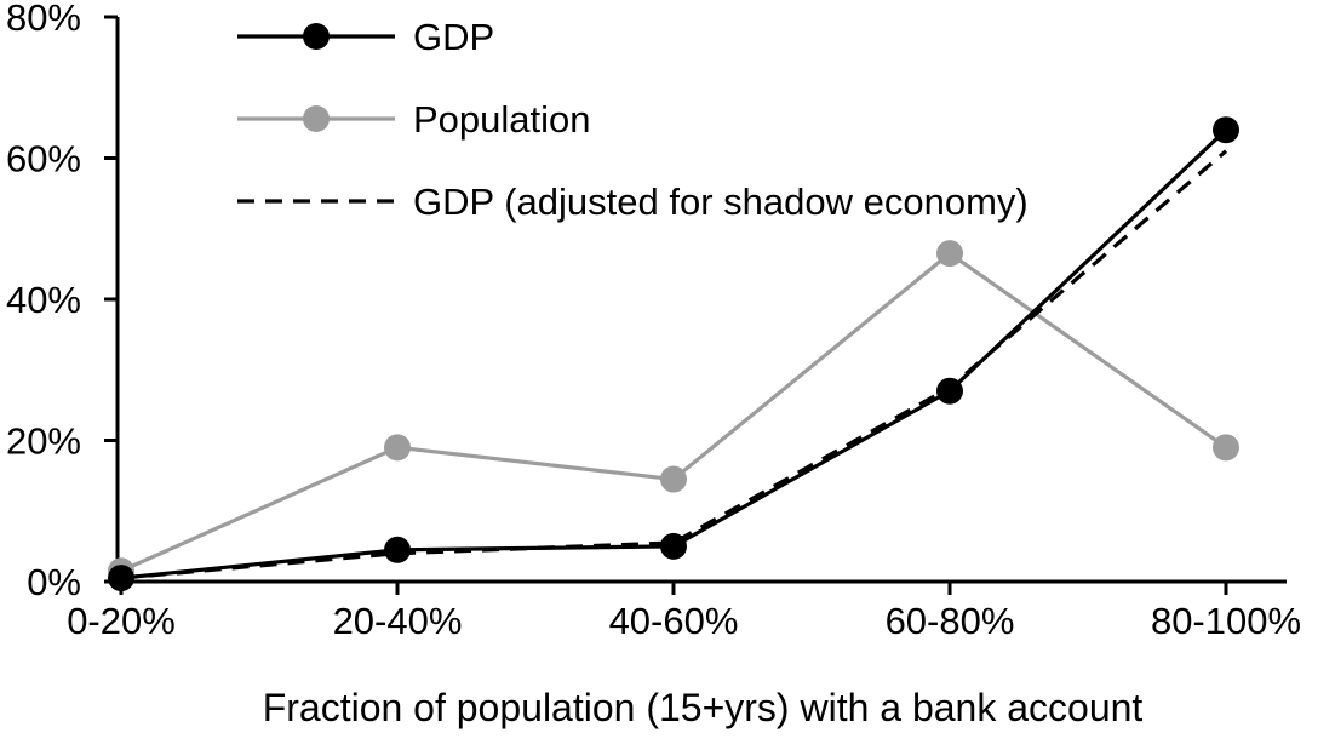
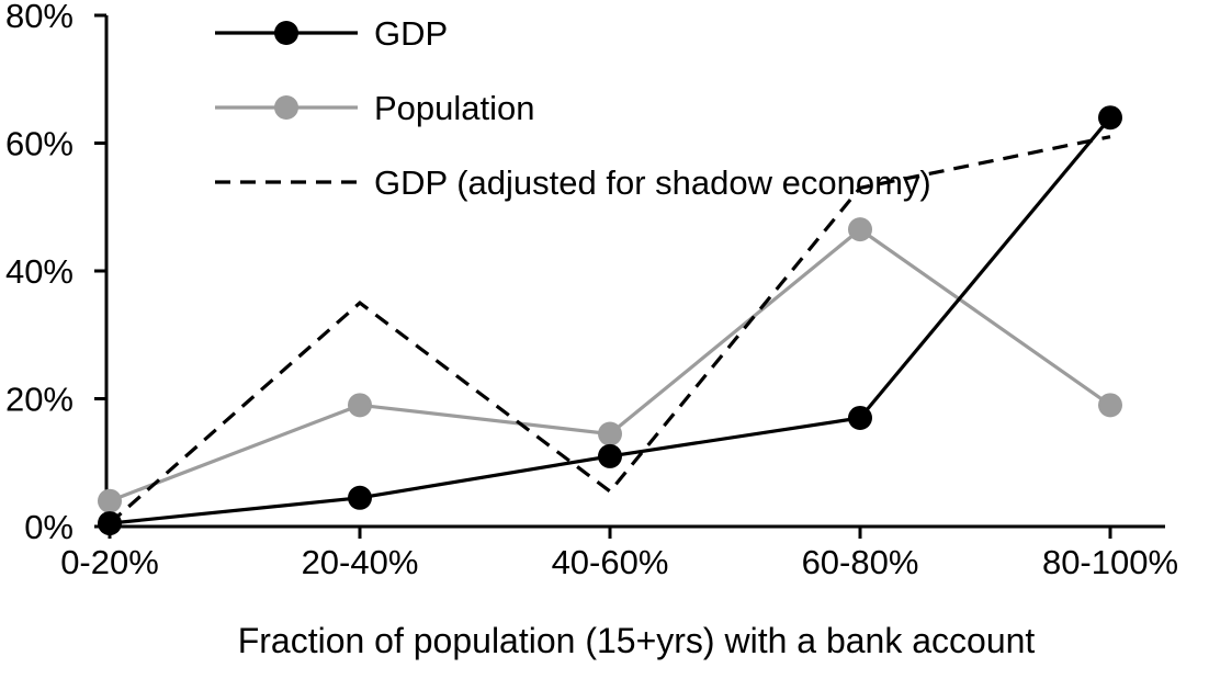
Population/0-20%: 2% -> 4%
GDP (adjusted for shadow economy)/20-40%: 4% -> 35%
GDP/40-60%: 5% -> 11%
GDP/60-80%: 27% -> 17%
GDP (adjusted for shadow economy)/60-80%: 28% -> 53%
